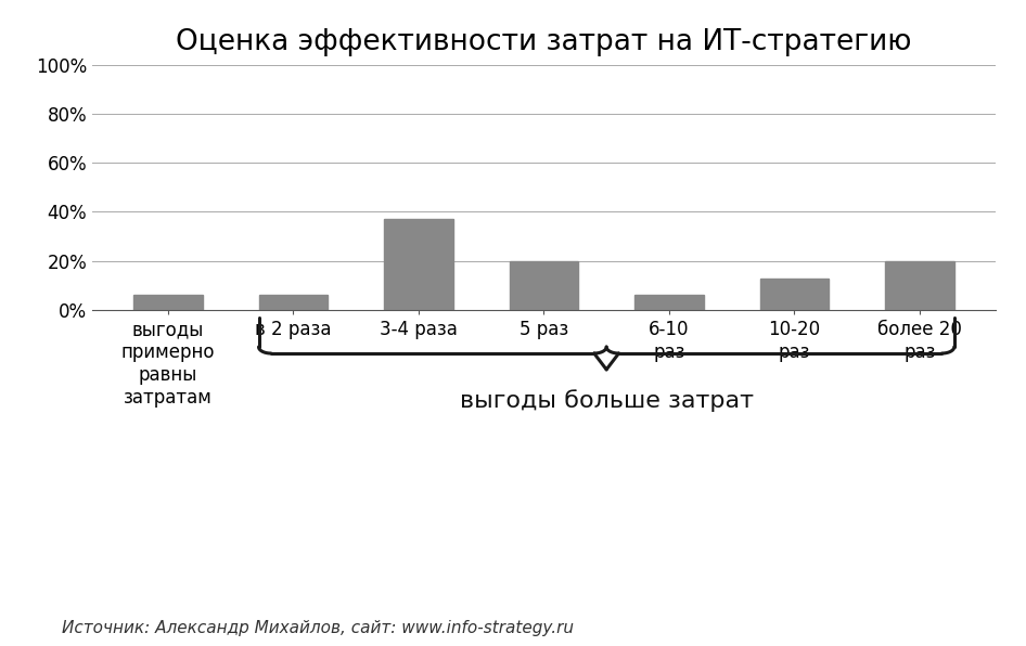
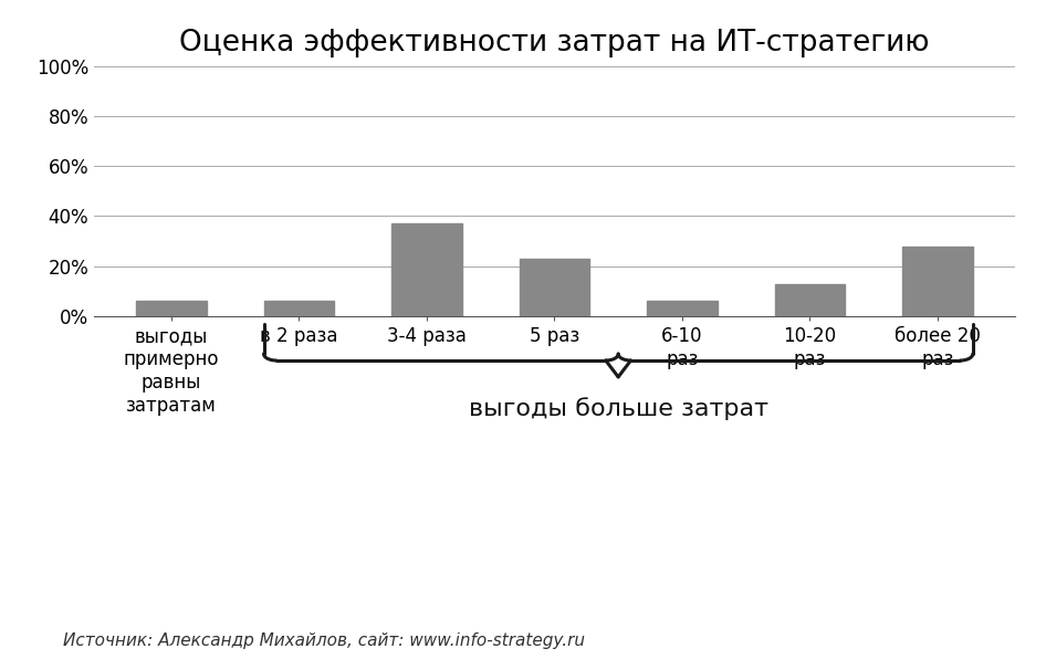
5 раз: 20% -> 23%
более 20 раз: 20% -> 28%
